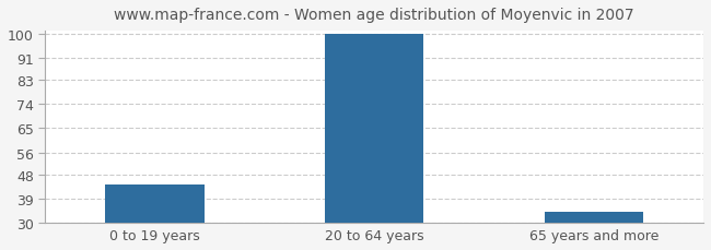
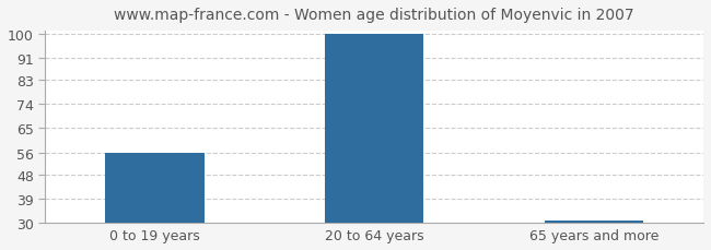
0 to 19 years: 44 -> 56
65 years and more: 34 -> 31
